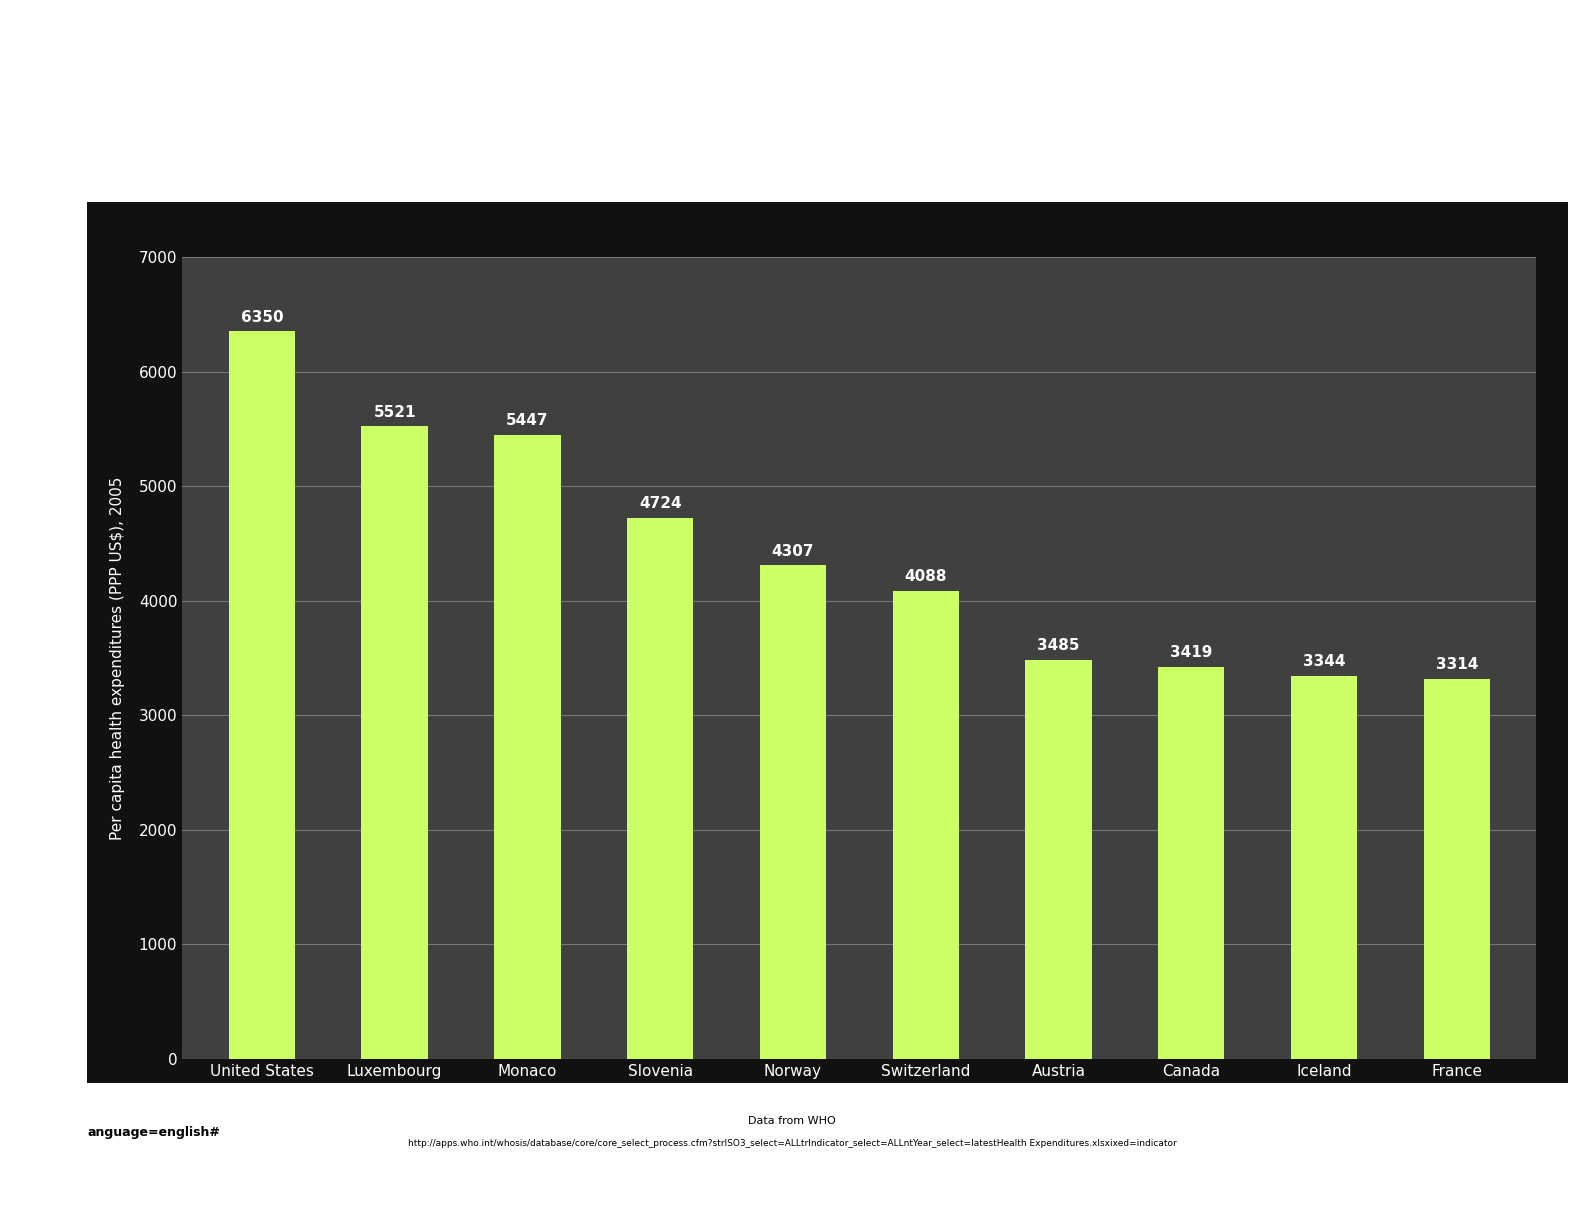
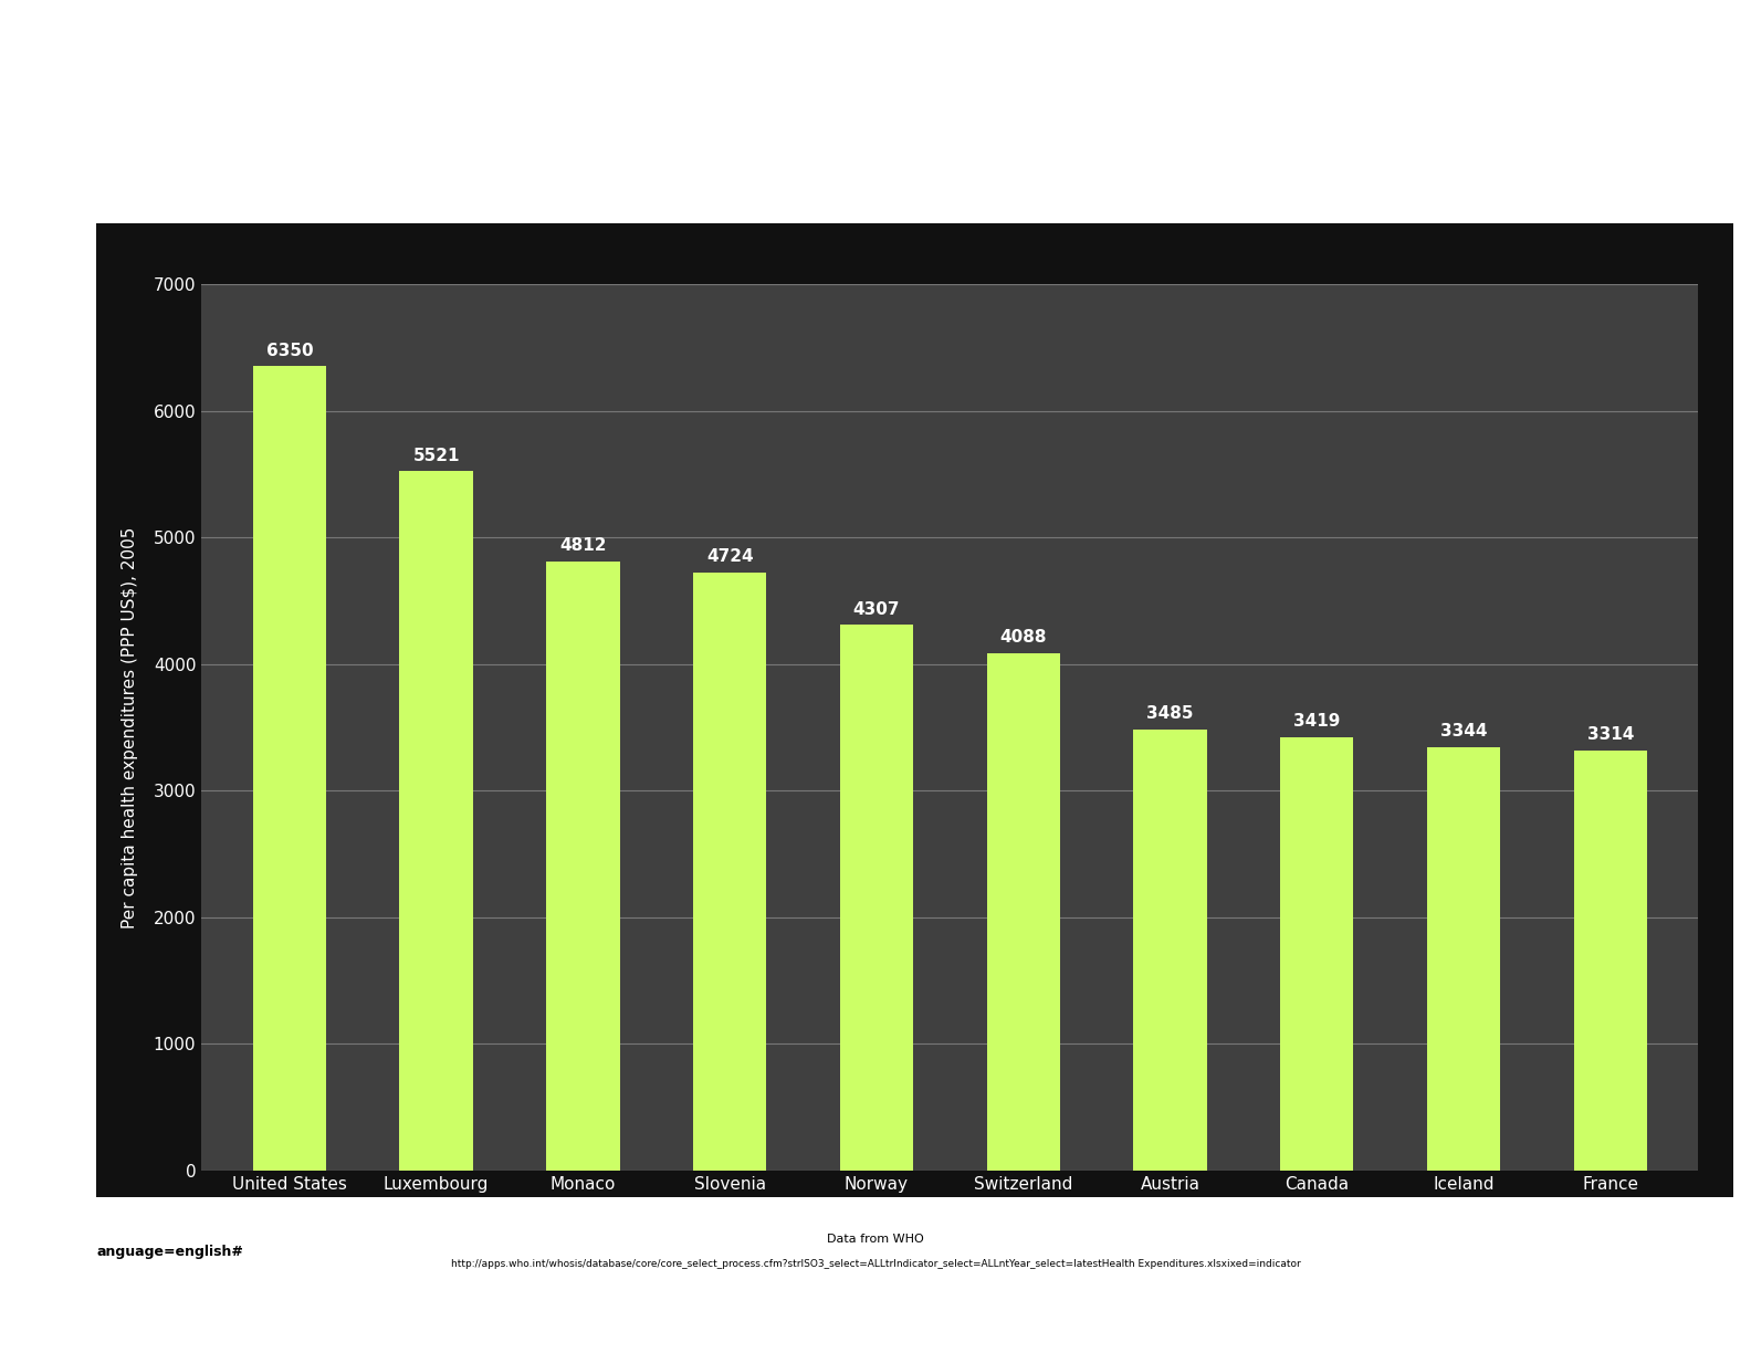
Monaco: 5447 -> 4812
